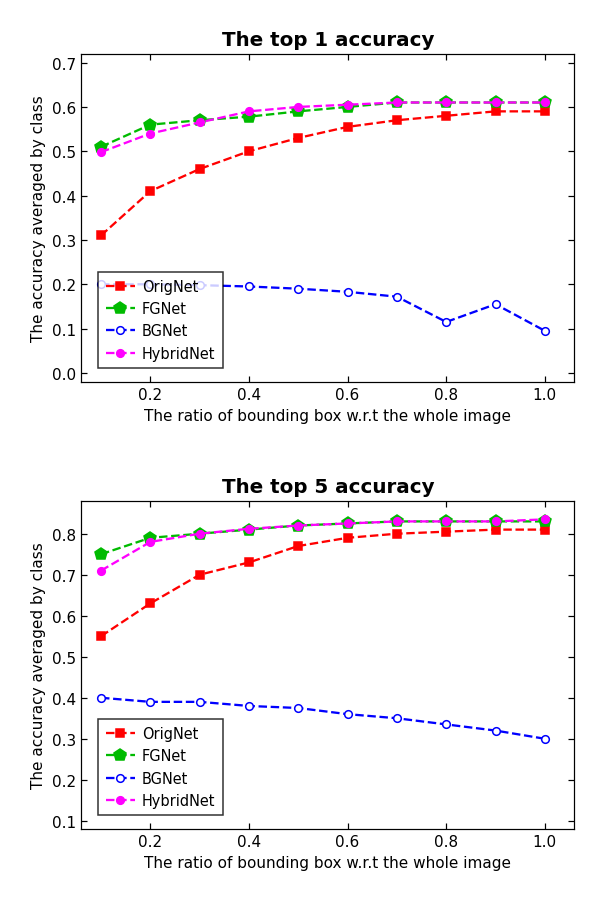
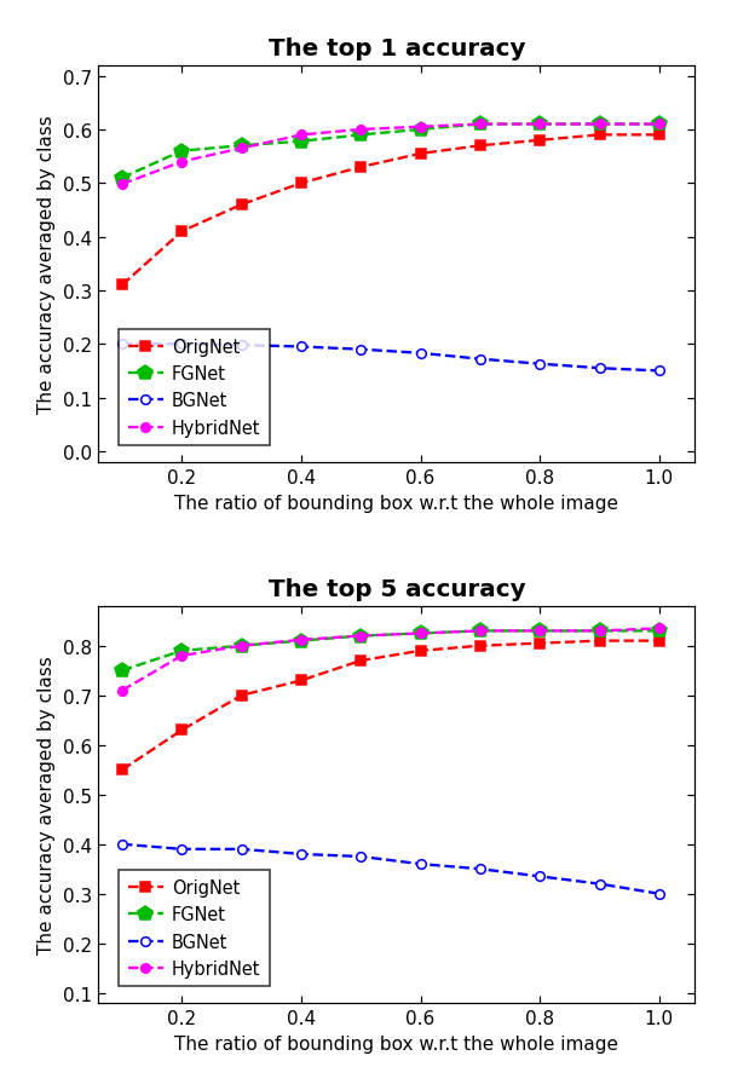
The top 1 accuracy/BGNet/0.8: 0.115 -> 0.163
The top 1 accuracy/BGNet/1.0: 0.095 -> 0.150
